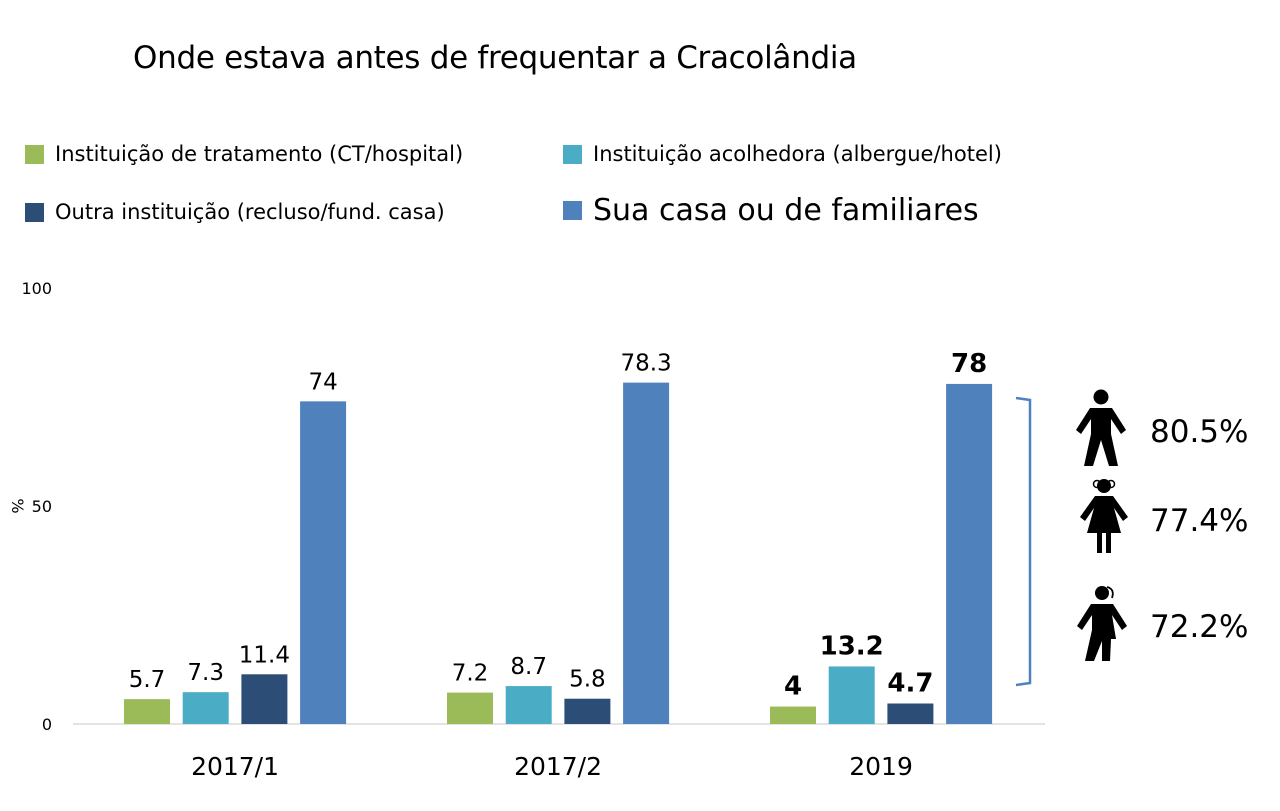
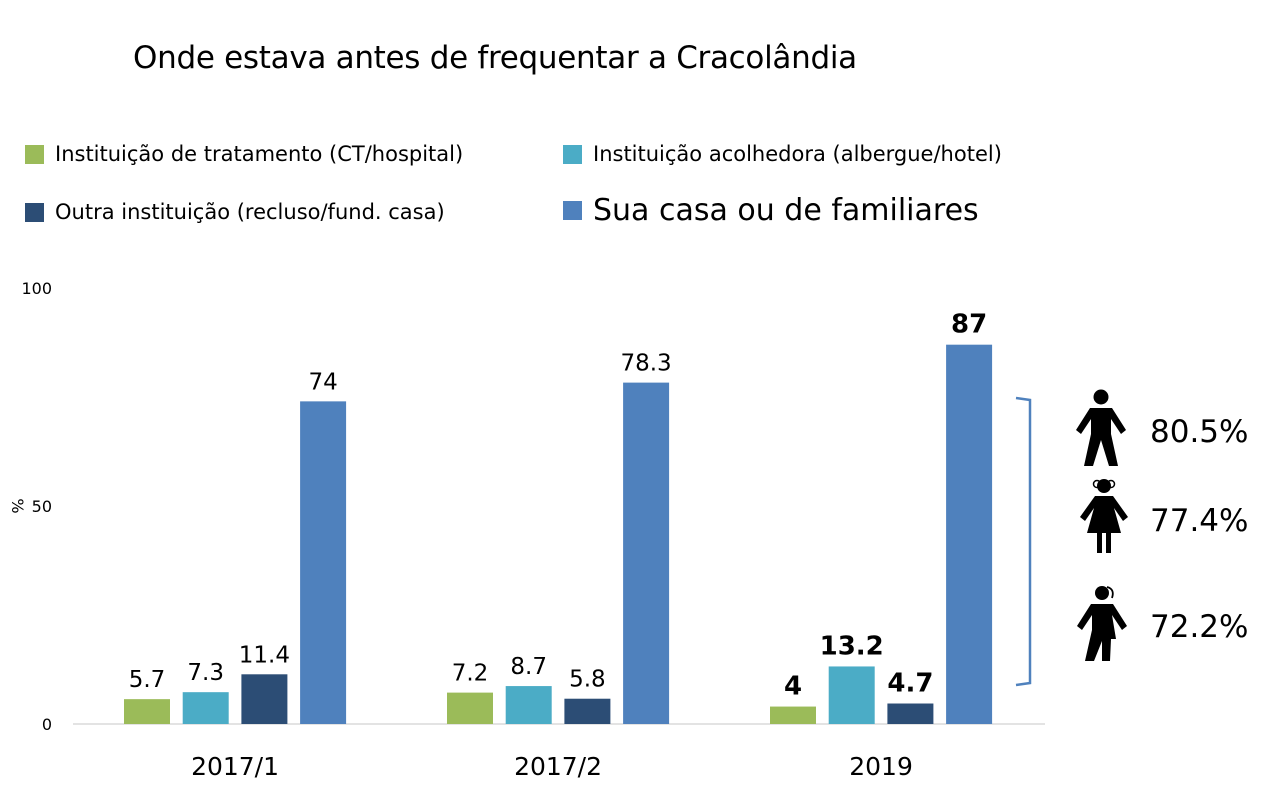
Sua casa ou de familiares/2019: 78 -> 87
